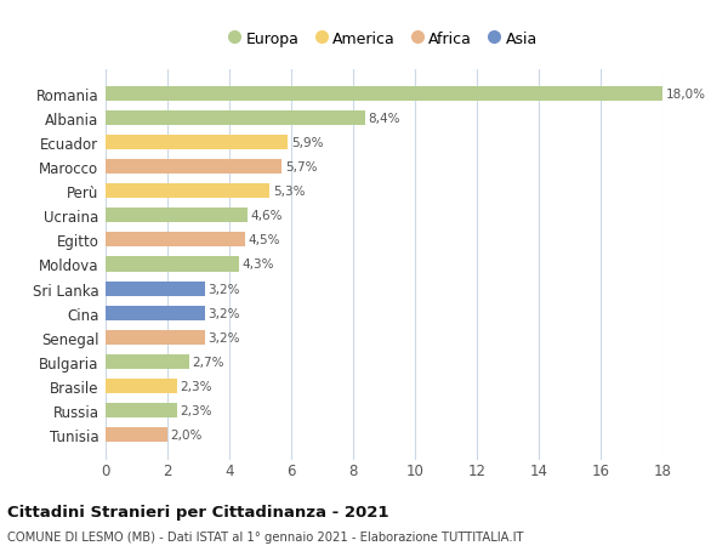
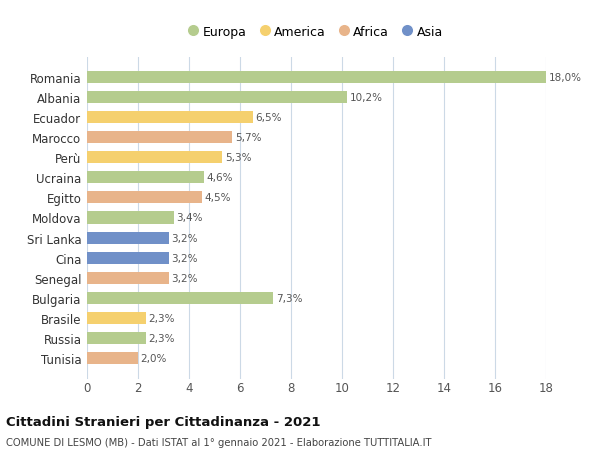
Albania: 8,4% -> 10,2%
Ecuador: 5,9% -> 6,5%
Moldova: 4,3% -> 3,4%
Bulgaria: 2,7% -> 7,3%
